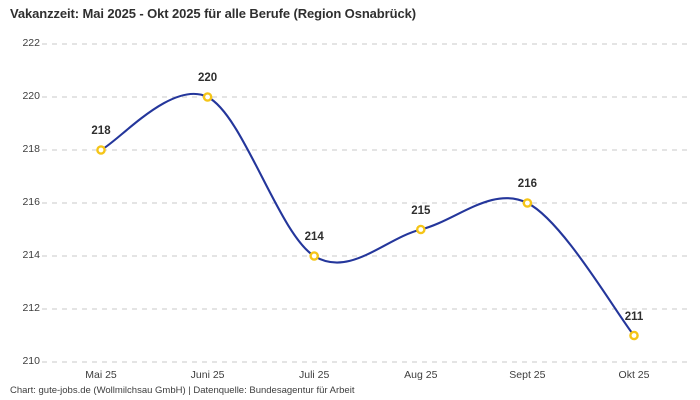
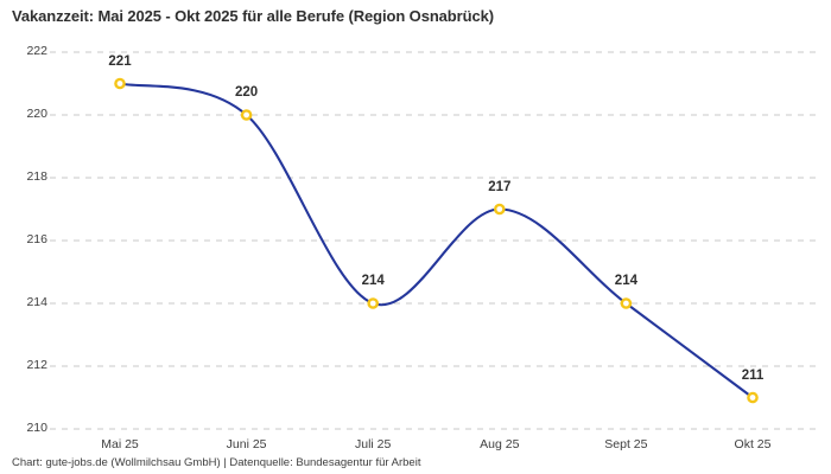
Mai 25: 218 -> 221
Aug 25: 215 -> 217
Sept 25: 216 -> 214
